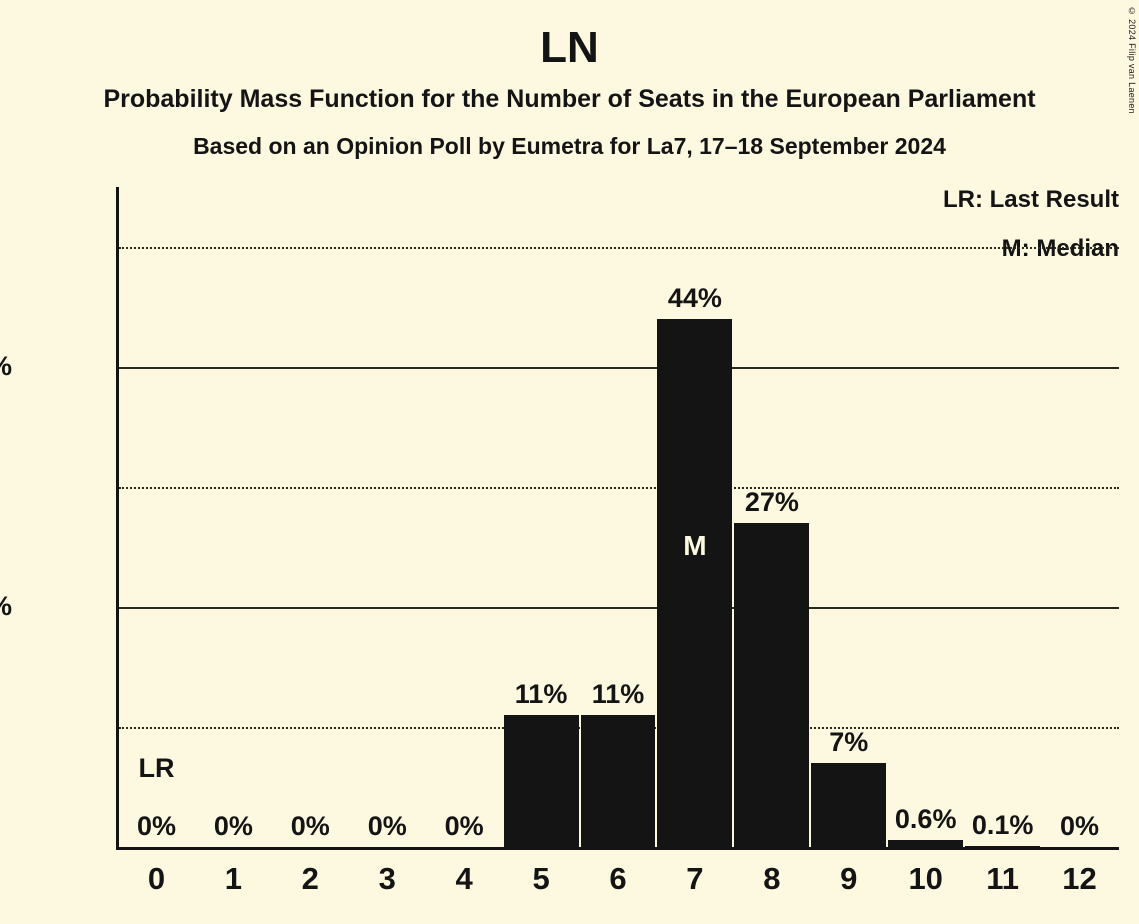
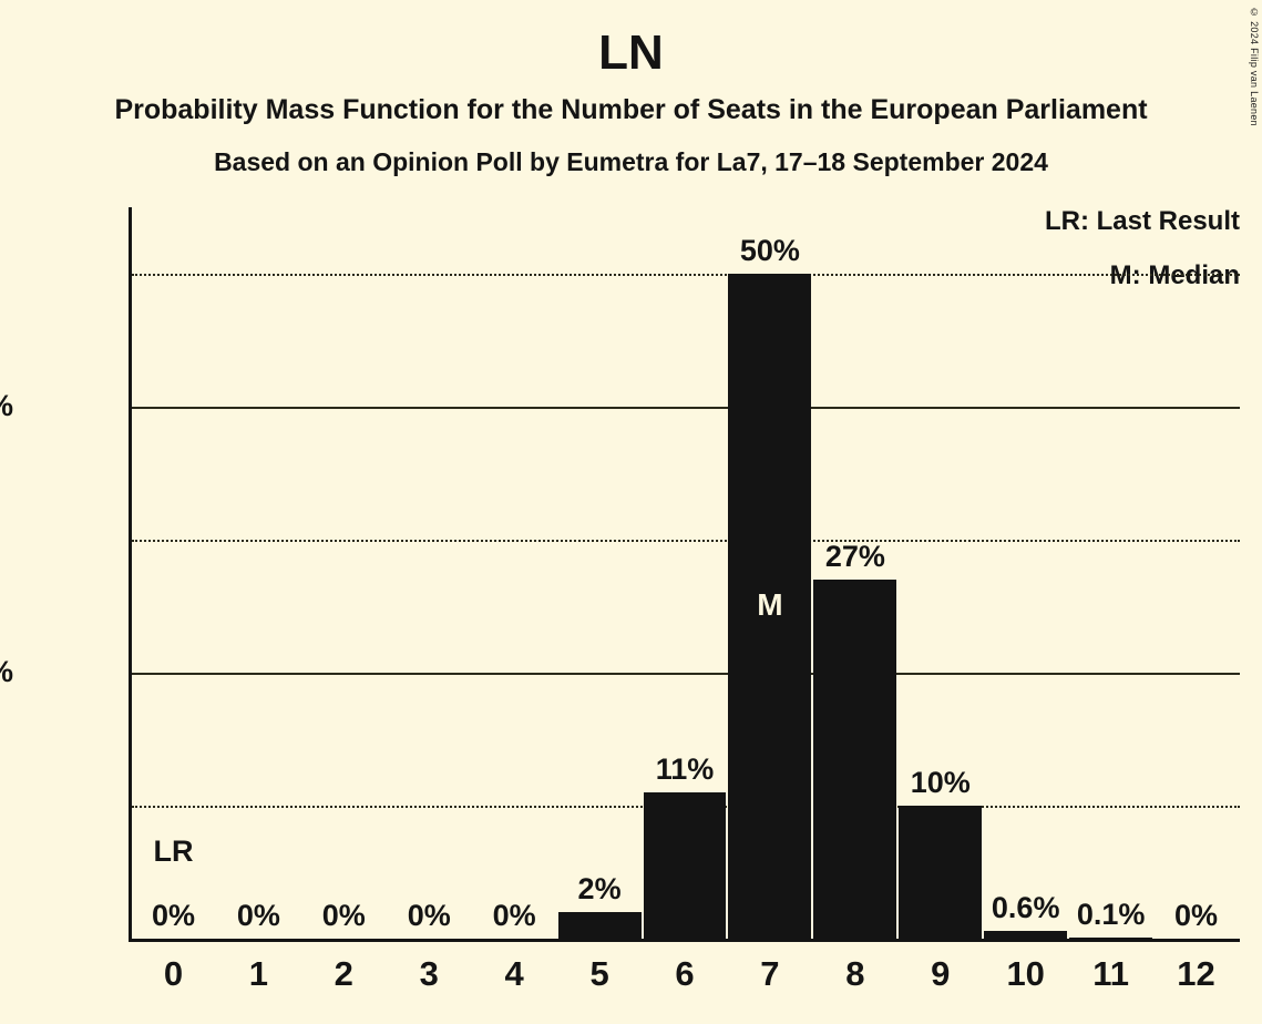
5: 11% -> 2%
7: 44% -> 50%
9: 7% -> 10%
